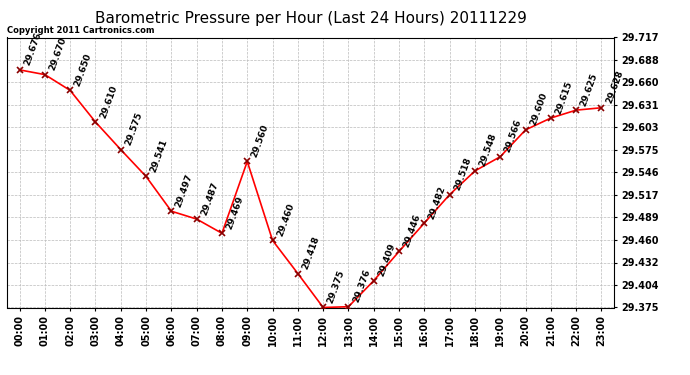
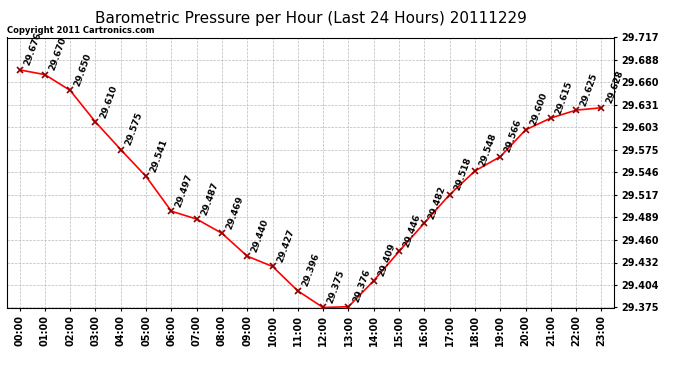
09:00: 29.560 -> 29.440
10:00: 29.460 -> 29.427
11:00: 29.418 -> 29.396
